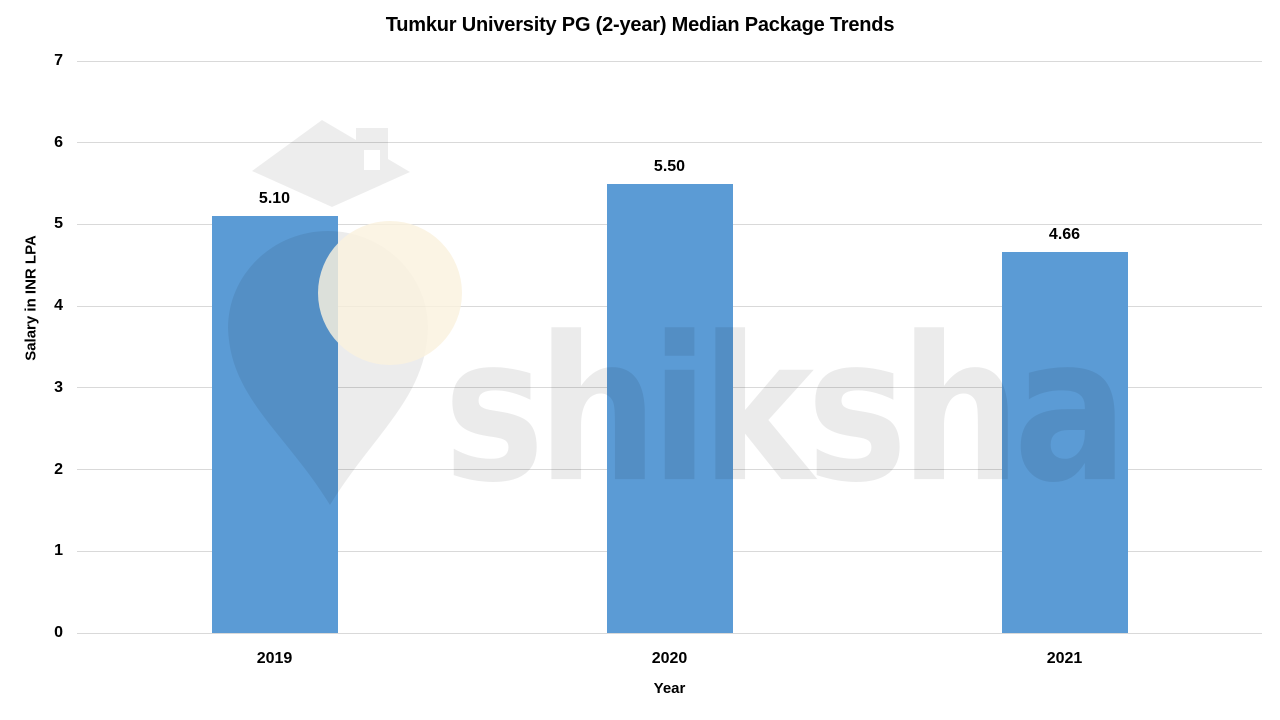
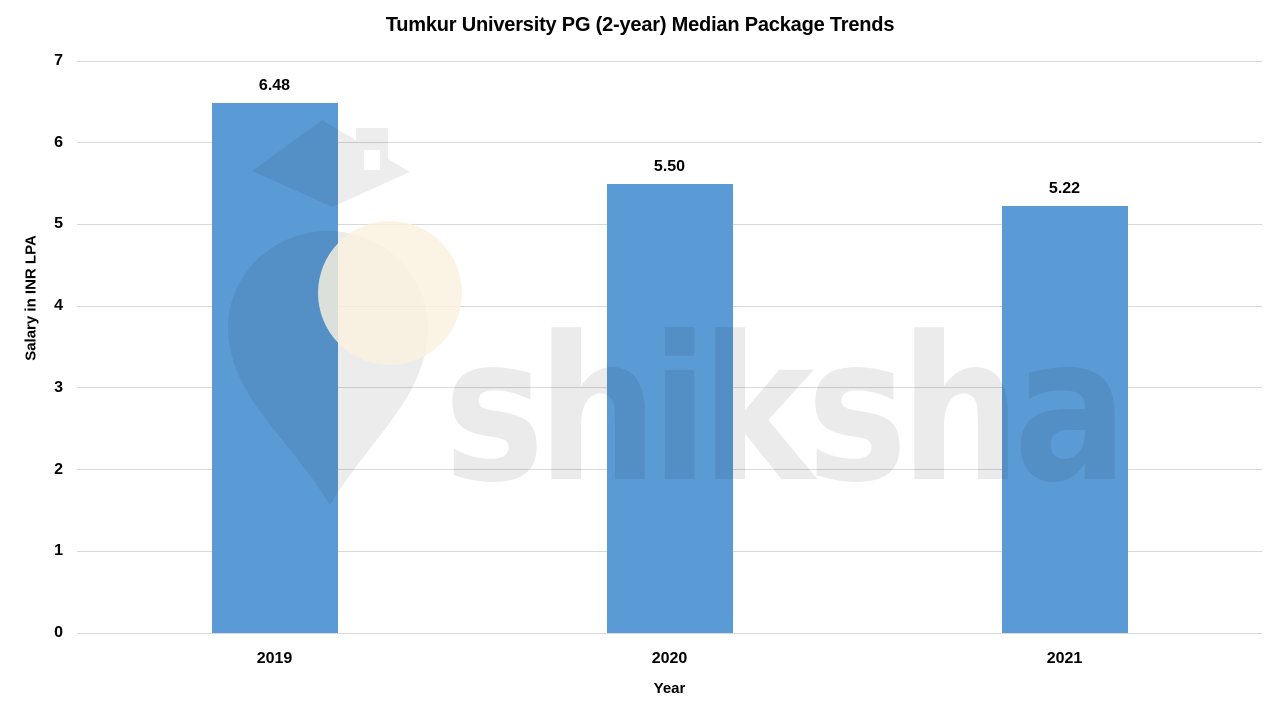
2019: 5.10 -> 6.48
2021: 4.66 -> 5.22
